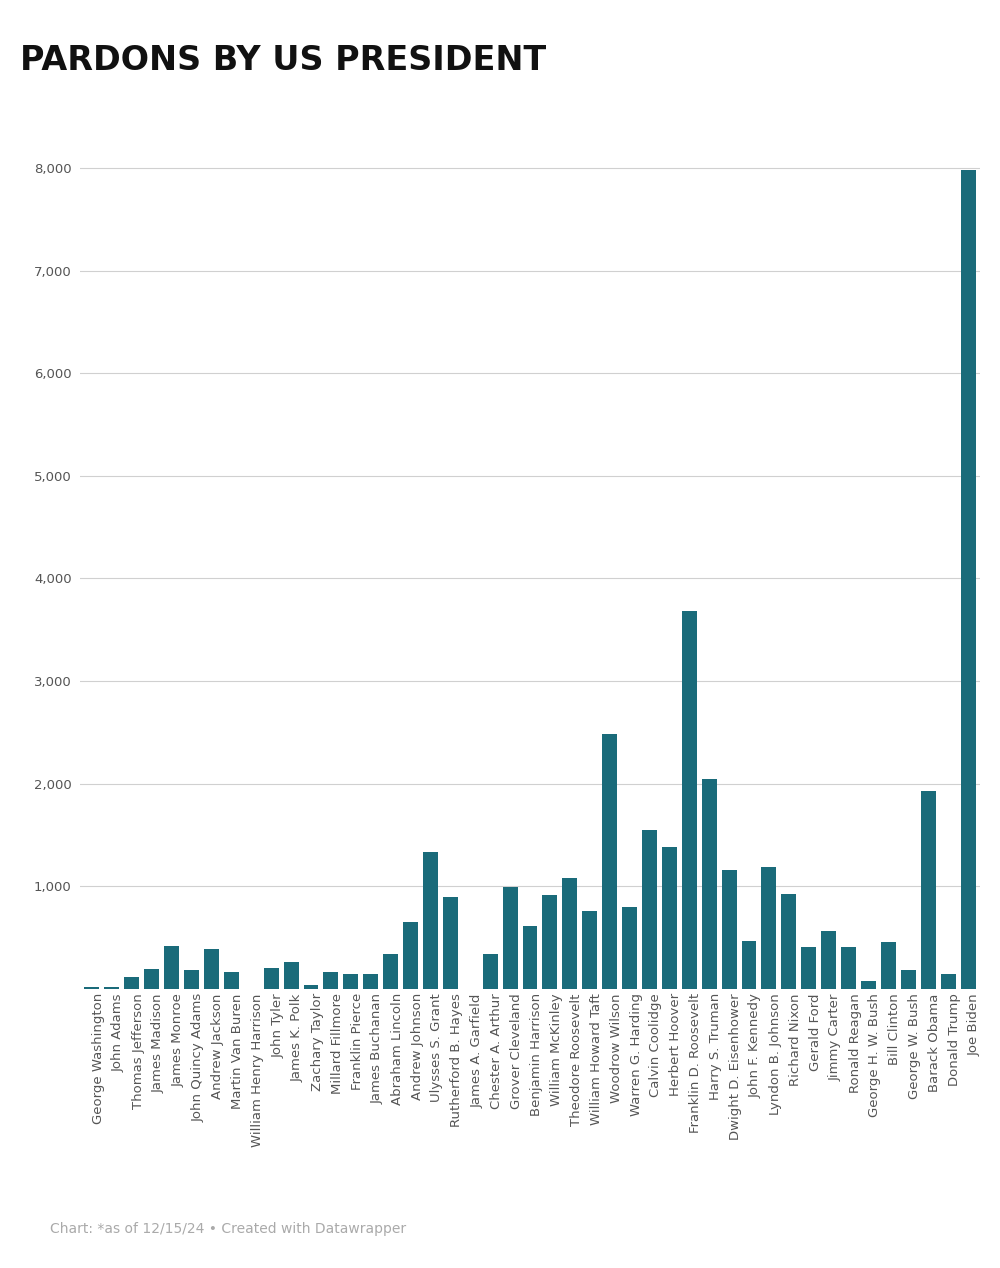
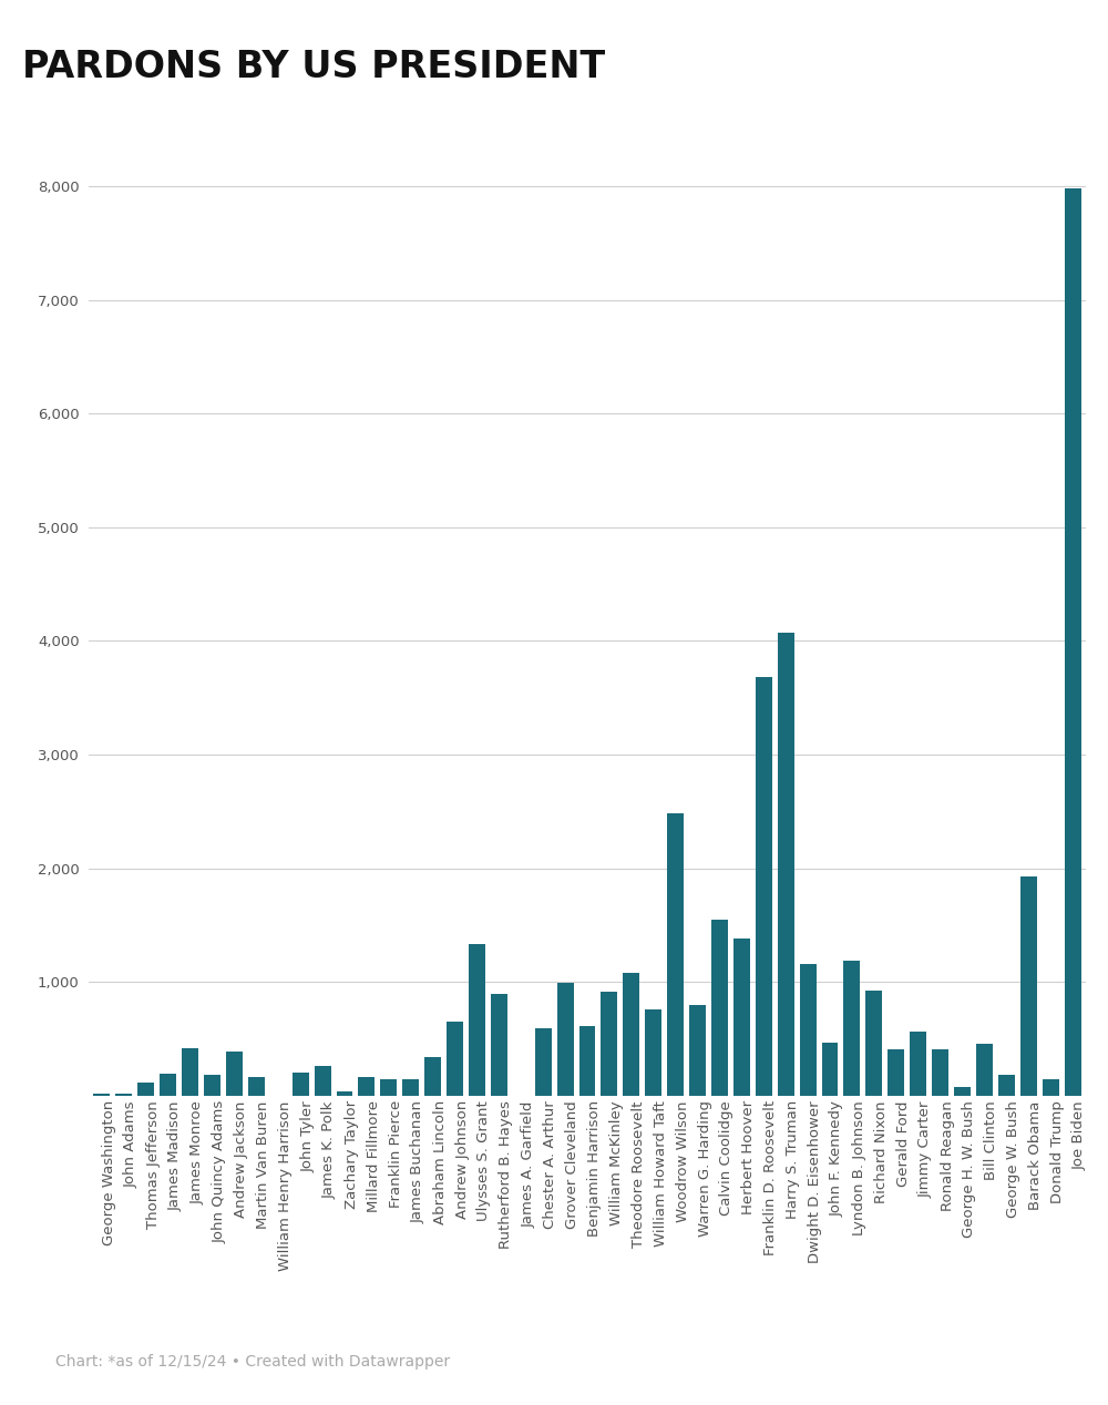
Chester A. Arthur: 340 -> 590
Harry S. Truman: 2,040 -> 4,070
